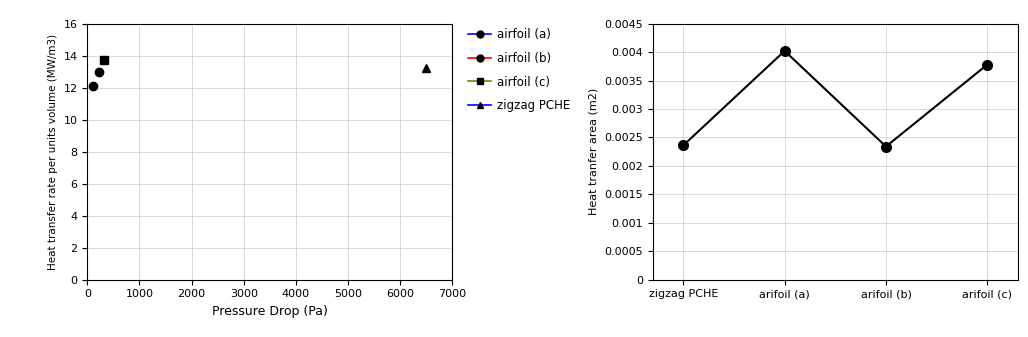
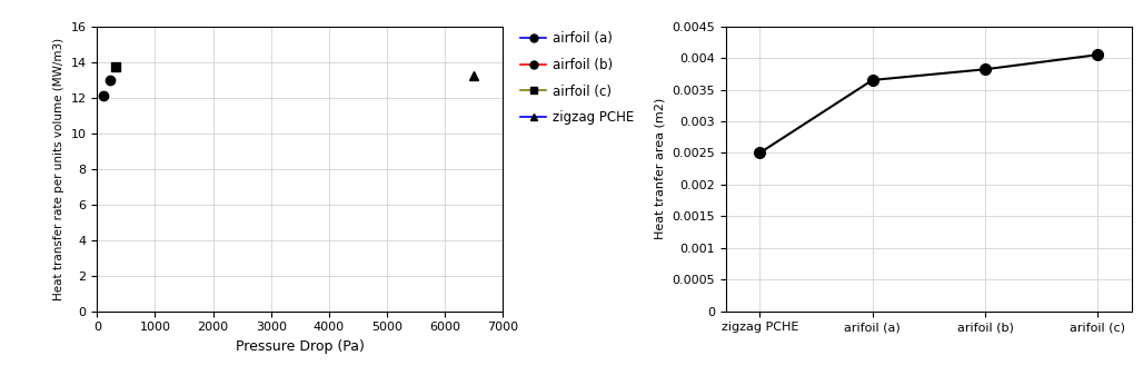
zigzag PCHE: 0.00236 -> 0.00250
arifoil (a): 0.00402 -> 0.00365
arifoil (b): 0.00234 -> 0.00382
arifoil (c): 0.00378 -> 0.00405
